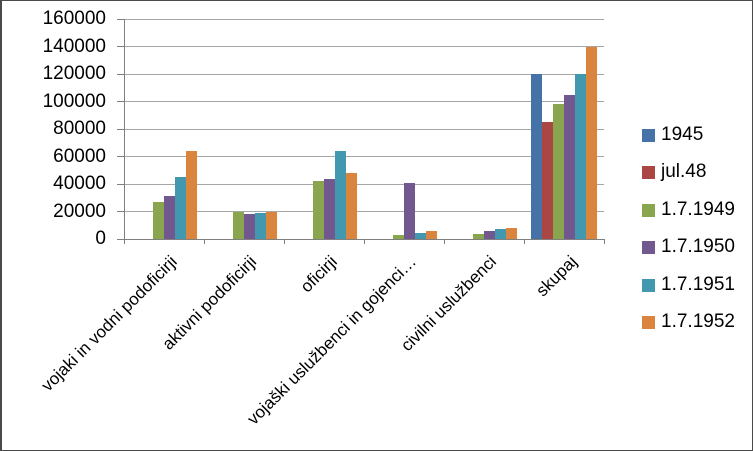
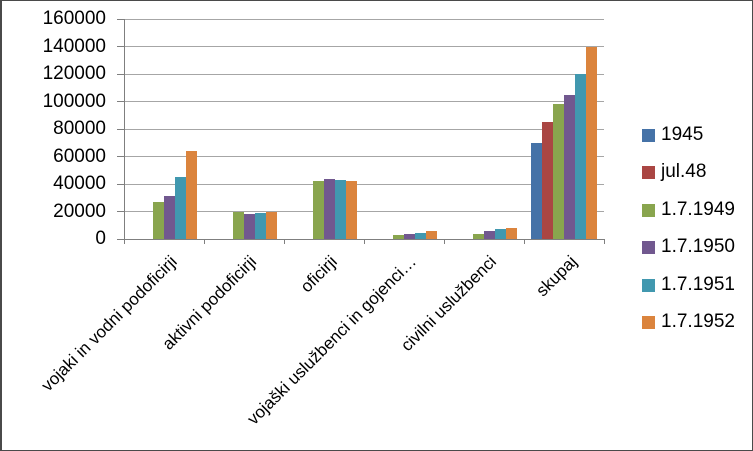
1.7.1951/oficirji: 64000 -> 43000
1.7.1952/oficirji: 48000 -> 42000
1.7.1950/vojaški uslužbenci in gojenci…: 41000 -> 4000
1945/skupaj: 120000 -> 70000
